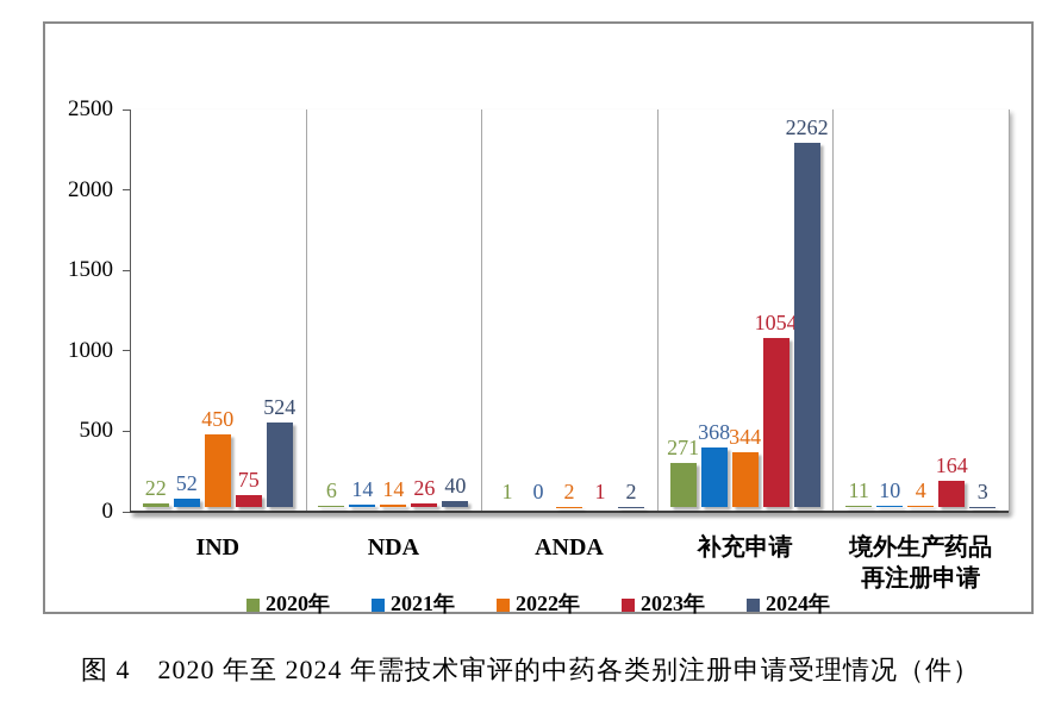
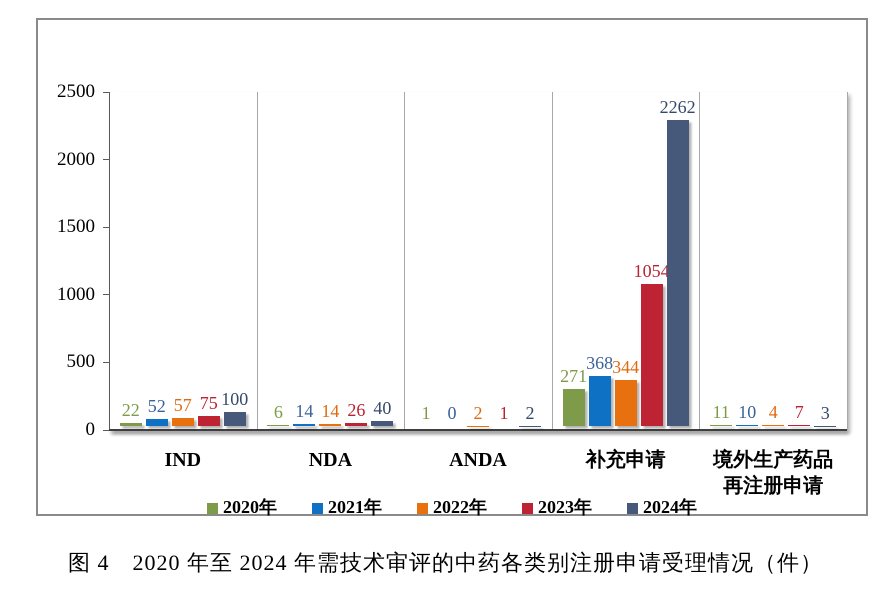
2022年/IND: 450 -> 57
2024年/IND: 524 -> 100
2023年/境外生产药品 再注册申请: 164 -> 7
